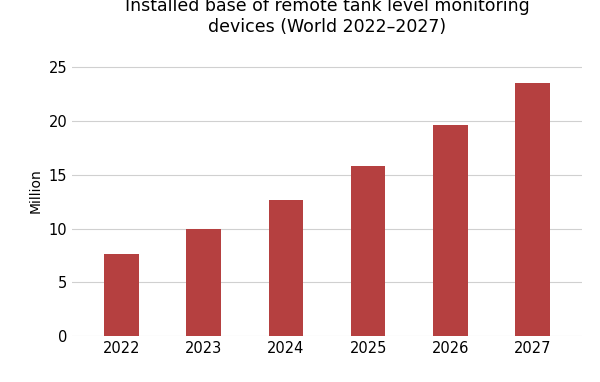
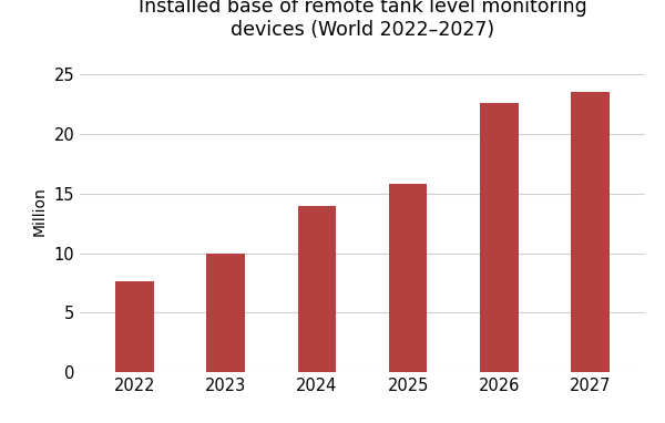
2024: 12.7 -> 14.0
2026: 19.6 -> 22.6
